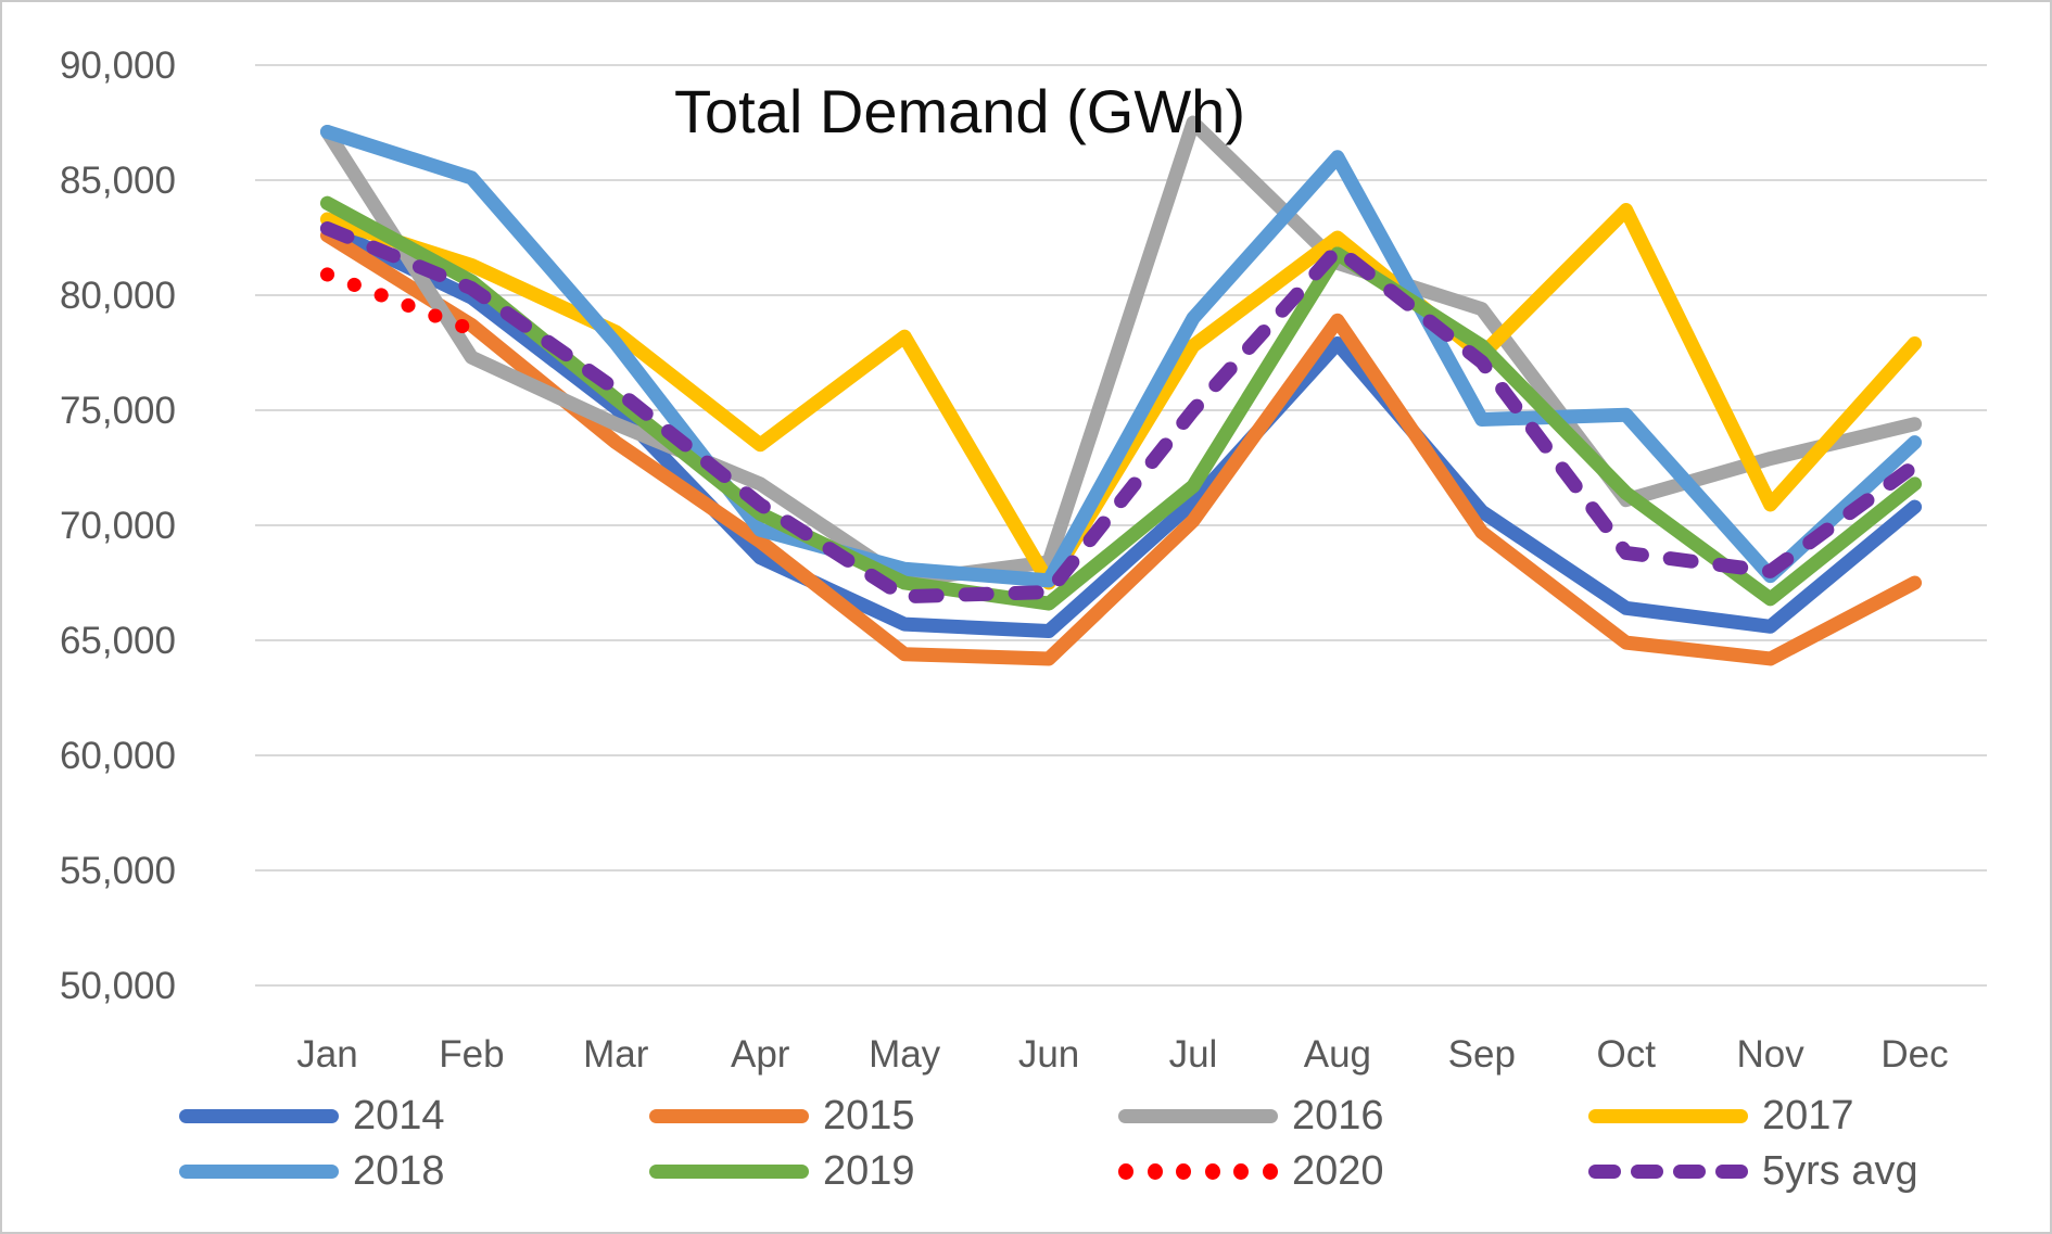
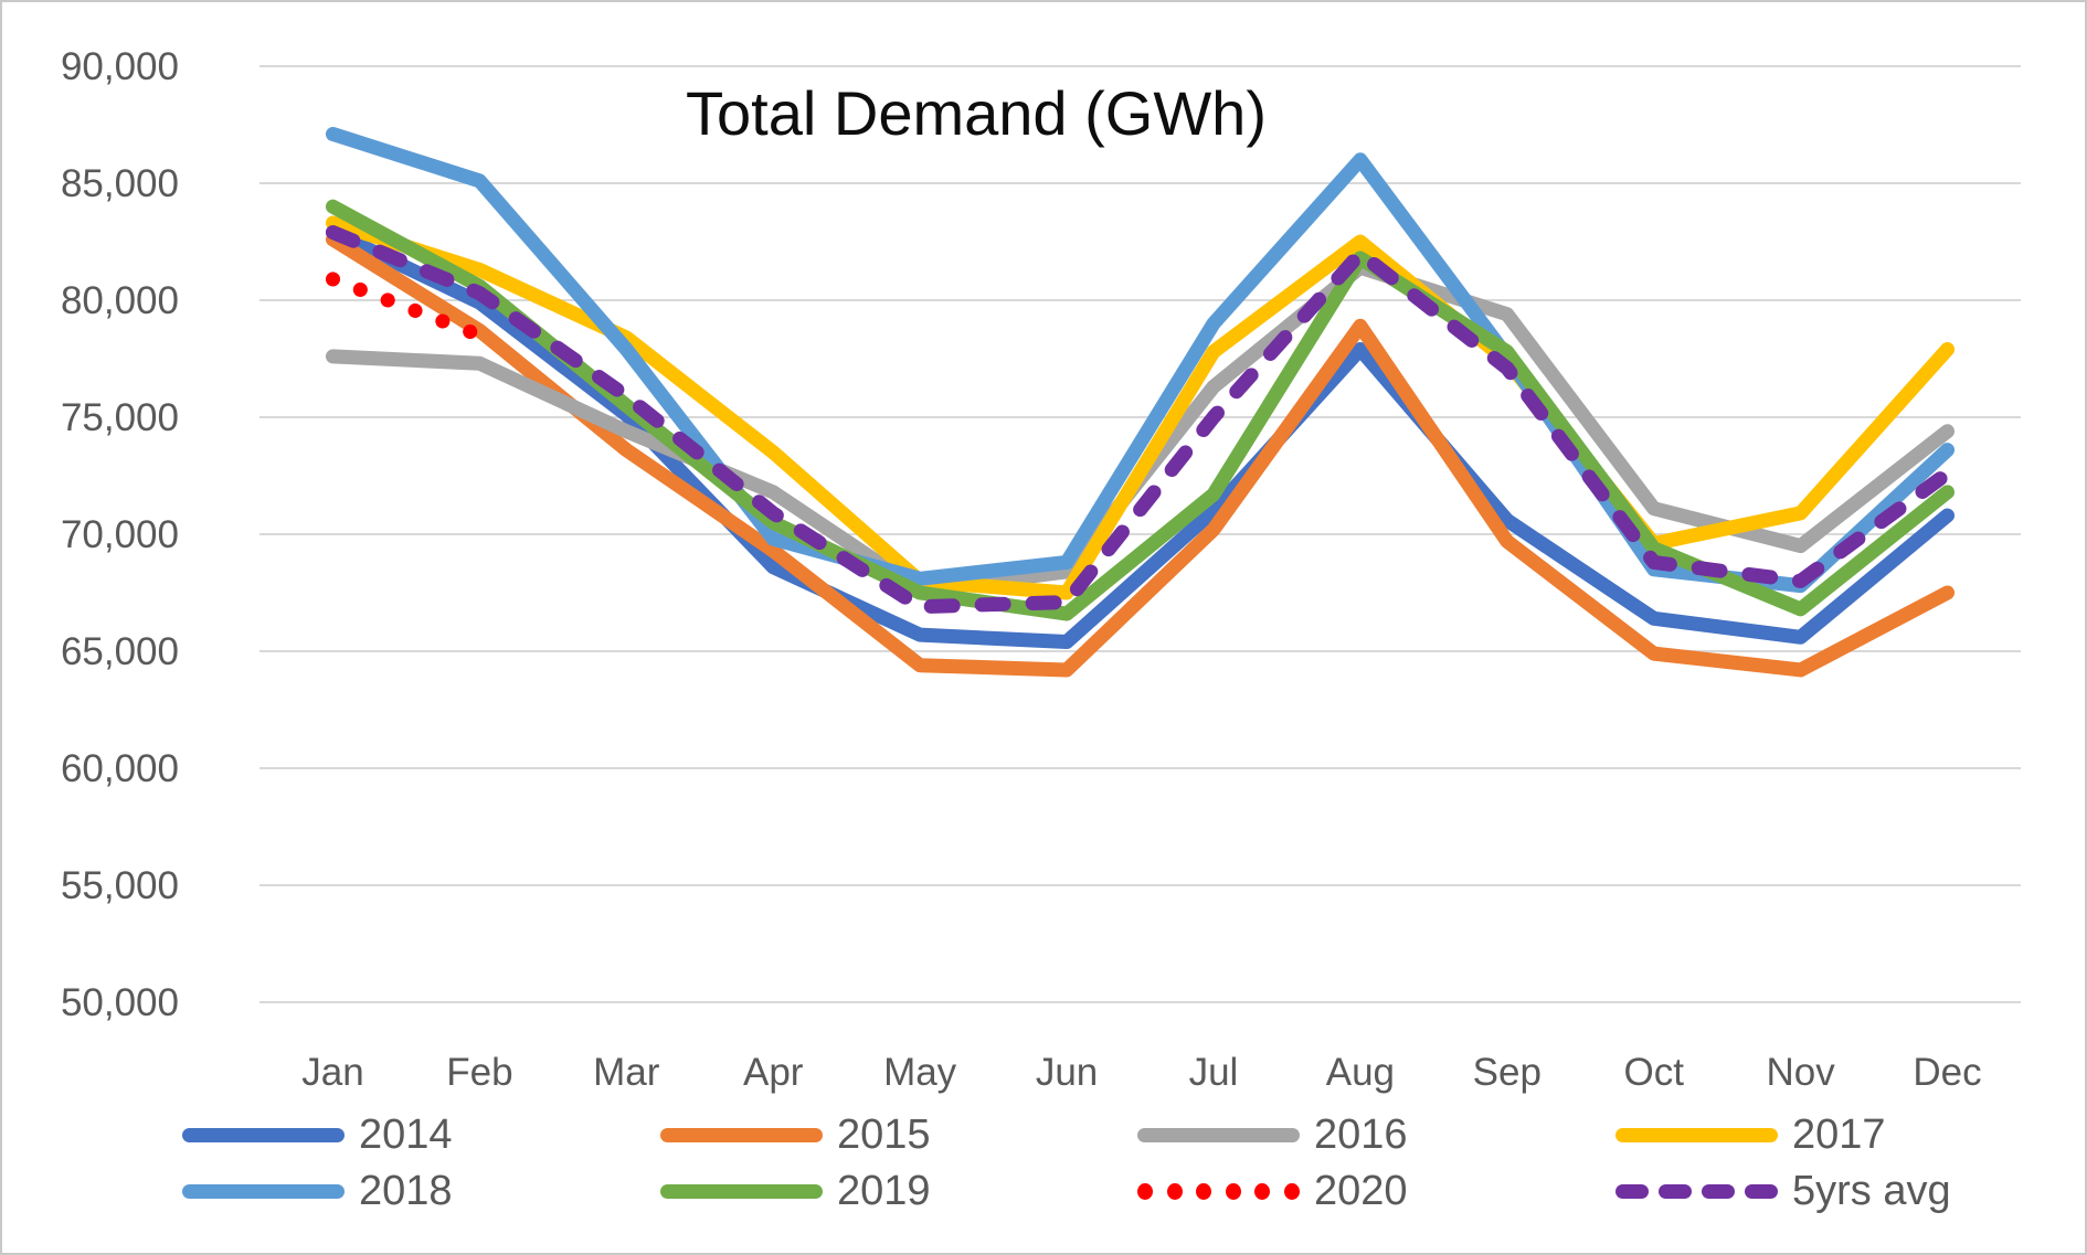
2016/Jan: 87100 -> 77600
2017/May: 78200 -> 68000
2018/Jun: 67600 -> 68800
2016/Jul: 87500 -> 76300
2018/Sep: 74600 -> 77600
2017/Oct: 83700 -> 69600
2018/Oct: 74800 -> 68500
2019/Oct: 71400 -> 69400
2016/Nov: 72900 -> 69500
